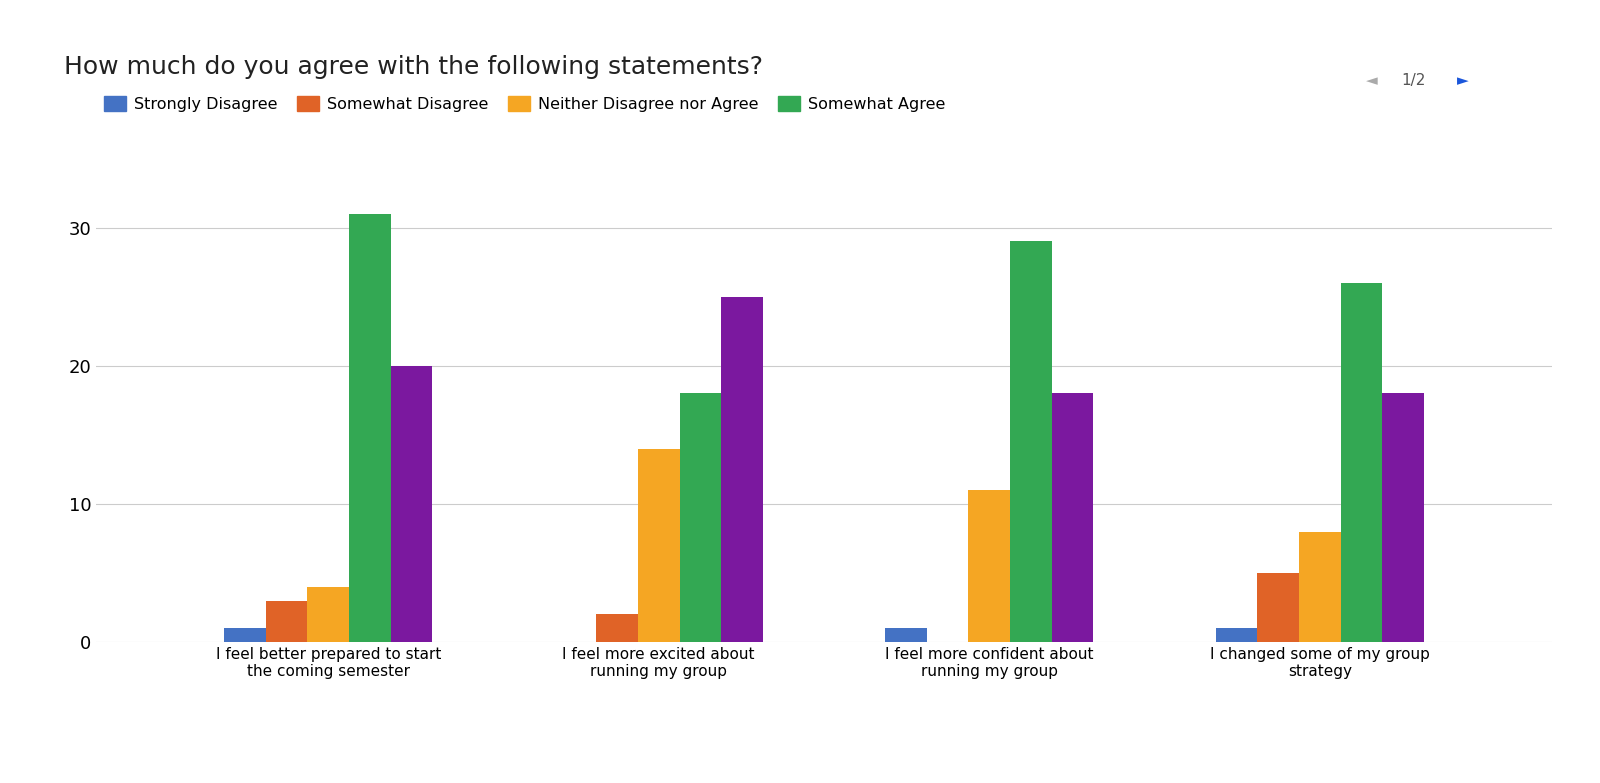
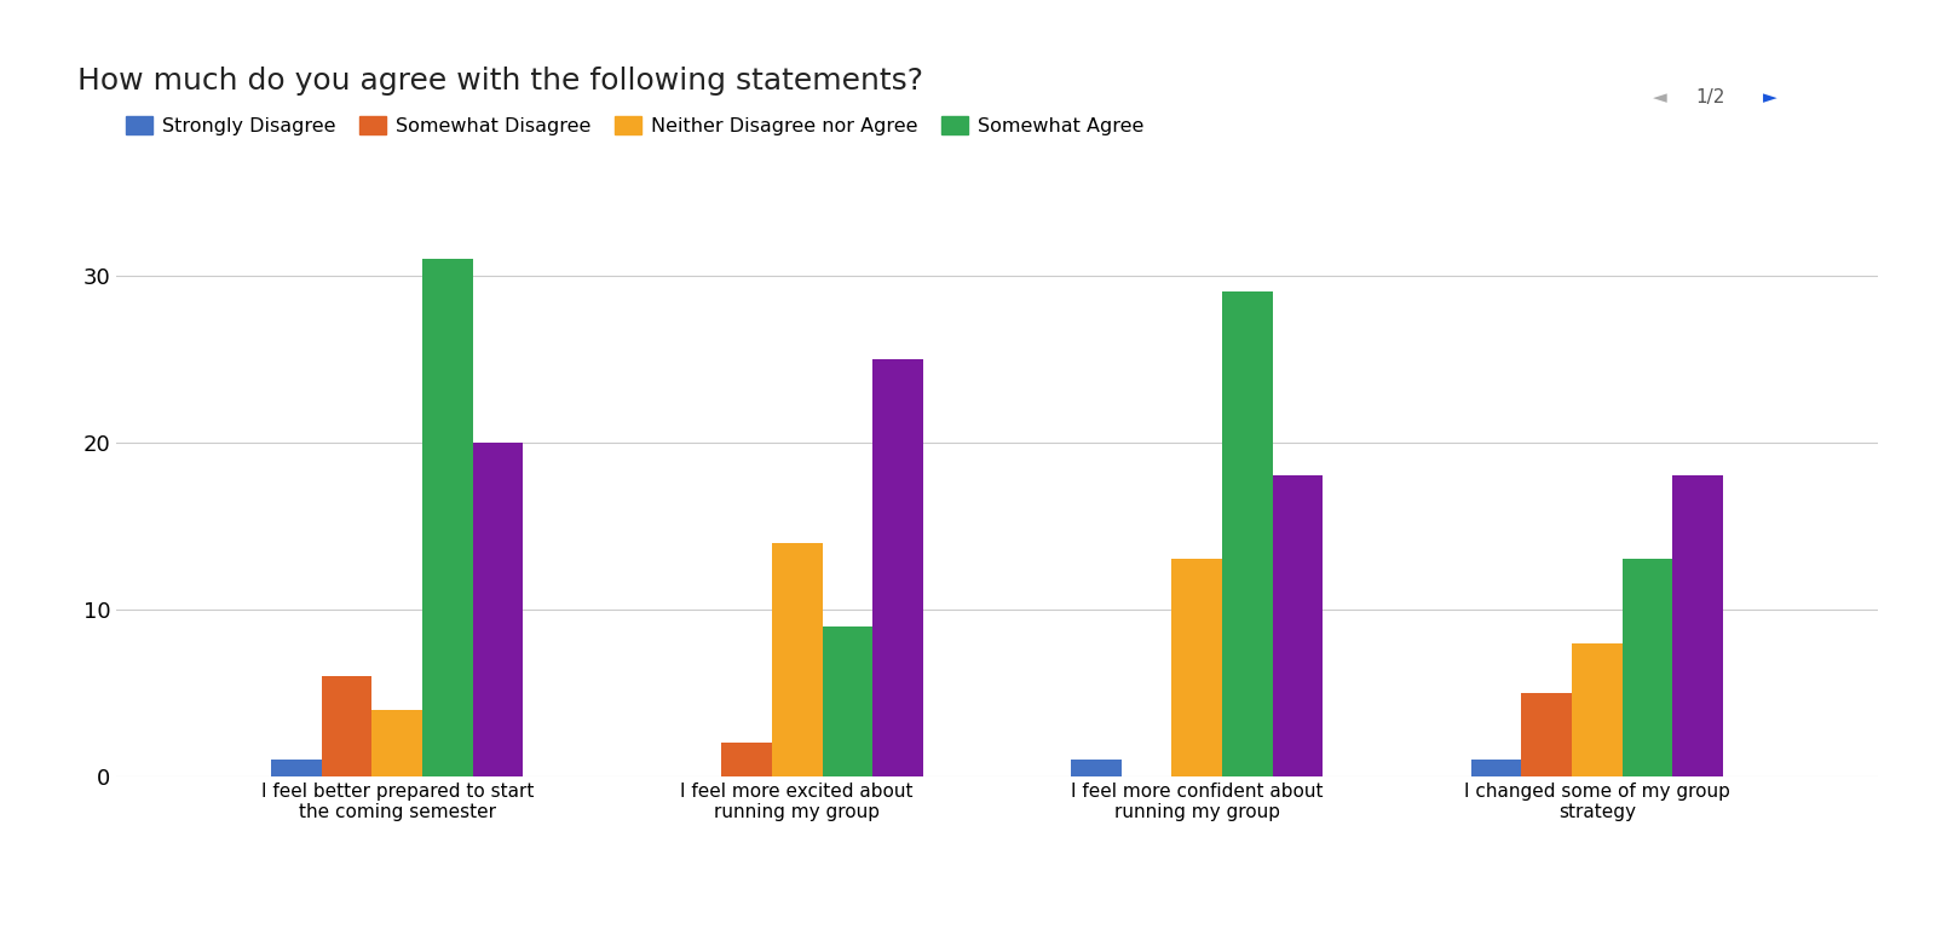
Somewhat Disagree/I feel better prepared to start the coming semester: 3 -> 6
Somewhat Agree/I feel more excited about running my group: 18 -> 9
Neither Disagree nor Agree/I feel more confident about running my group: 11 -> 13
Somewhat Agree/I changed some of my group strategy: 26 -> 13
